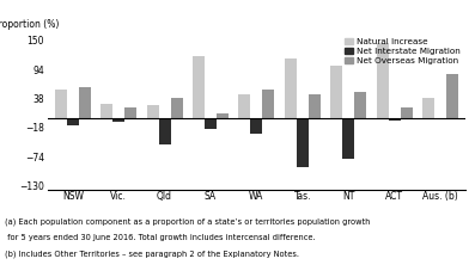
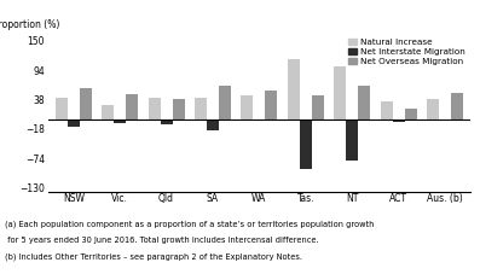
Natural Increase/NSW: 55 -> 42
Net Overseas Migration/Vic.: 20 -> 48
Natural Increase/Qld: 25 -> 42
Net Interstate Migration/Qld: -50 -> -9
Natural Increase/SA: 120 -> 42
Net Overseas Migration/SA: 10 -> 65
Net Interstate Migration/WA: -30 -> -3
Net Overseas Migration/NT: 50 -> 65
Natural Increase/ACT: 145 -> 35
Net Overseas Migration/Aus. (b): 85 -> 50
